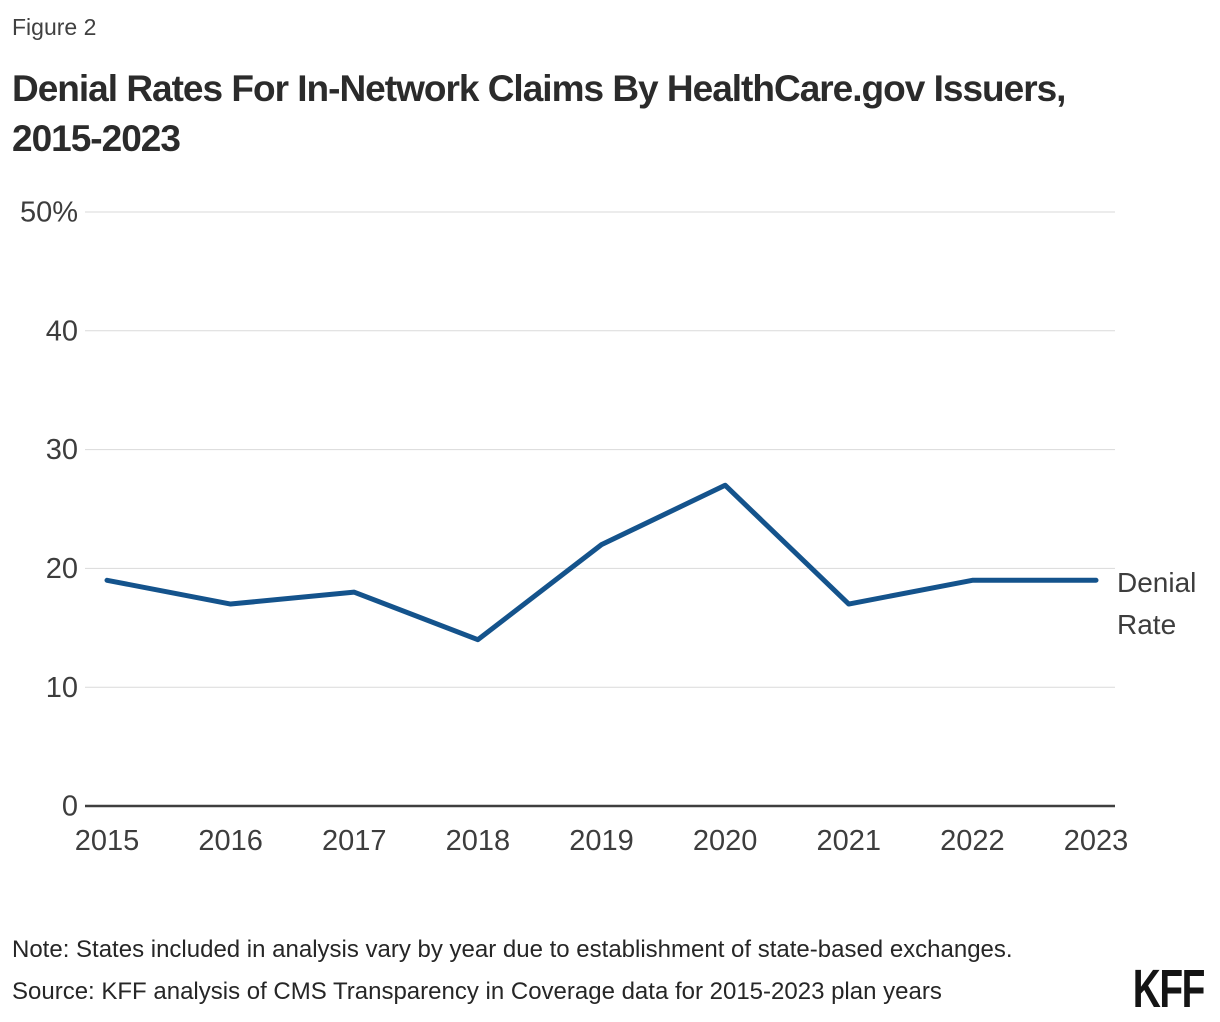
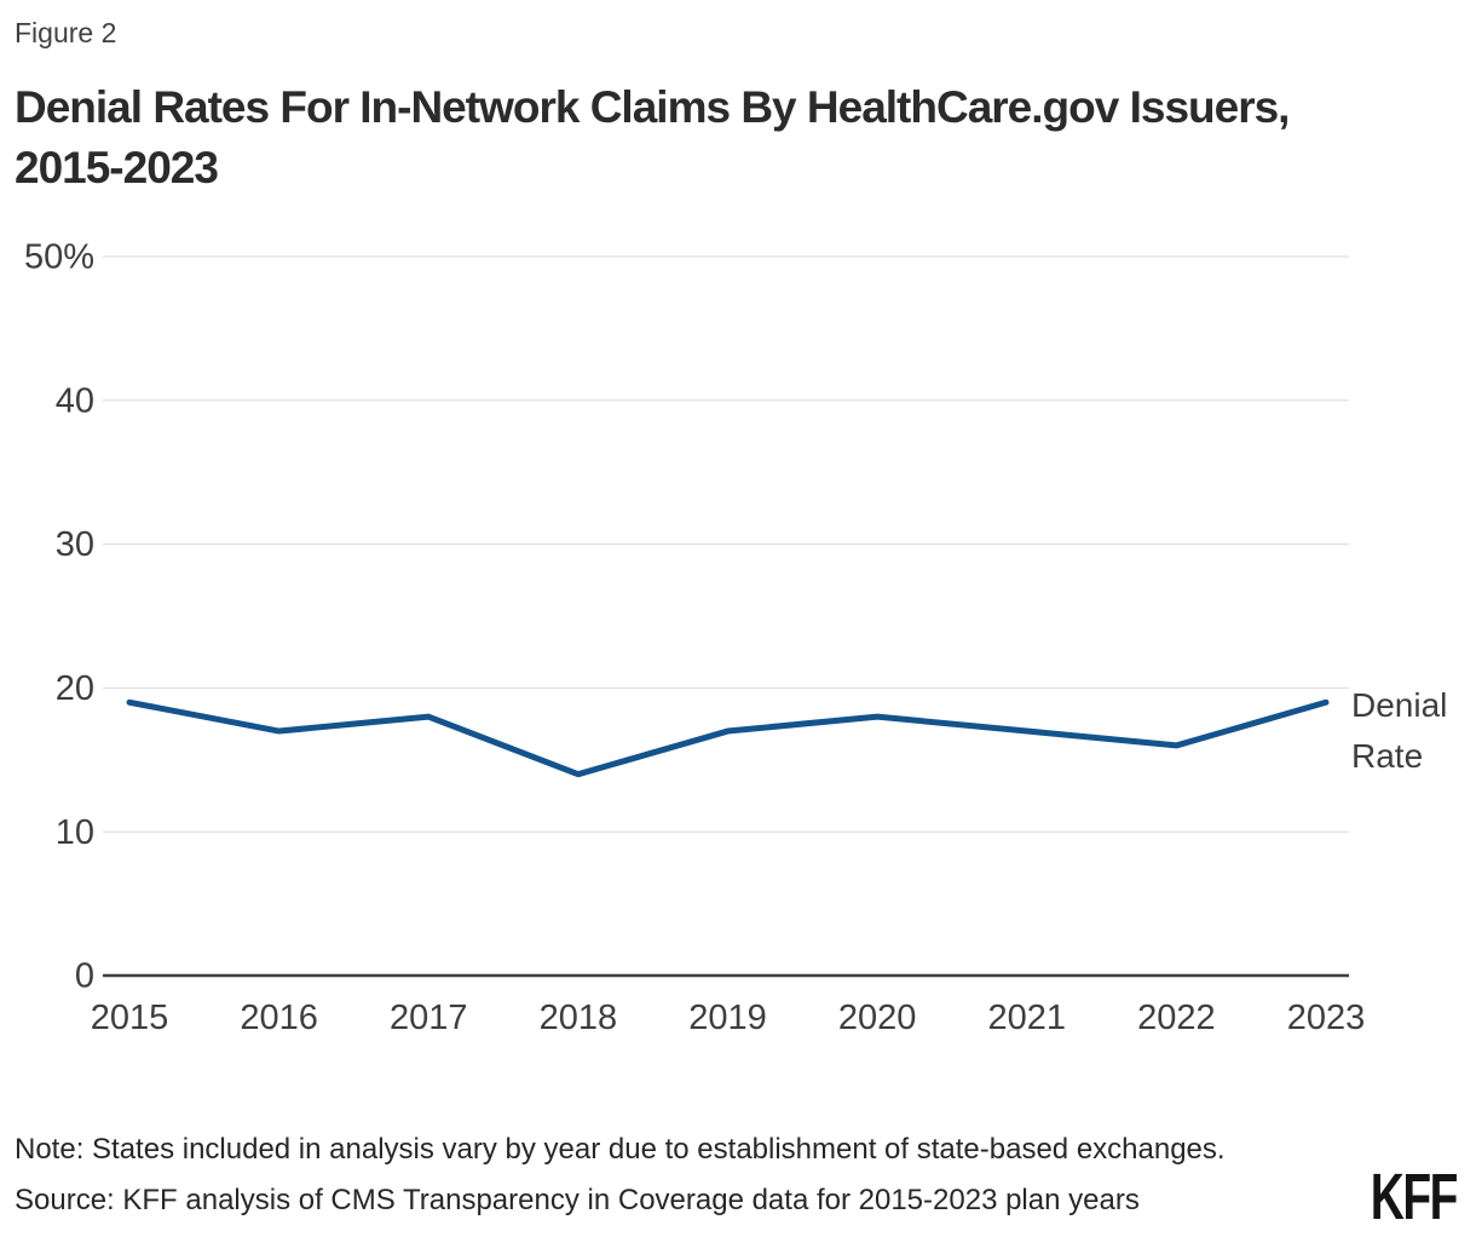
2019: 22% -> 17%
2020: 27% -> 18%
2022: 19% -> 16%
